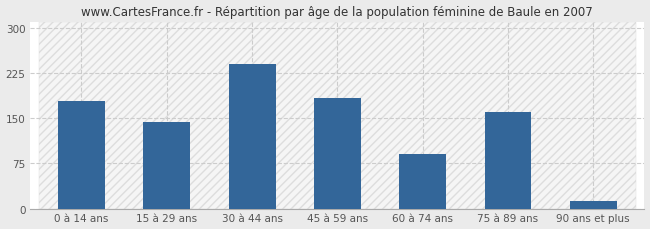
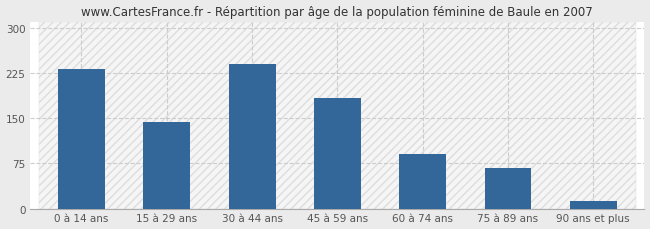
0 à 14 ans: 178 -> 232
75 à 89 ans: 160 -> 68
